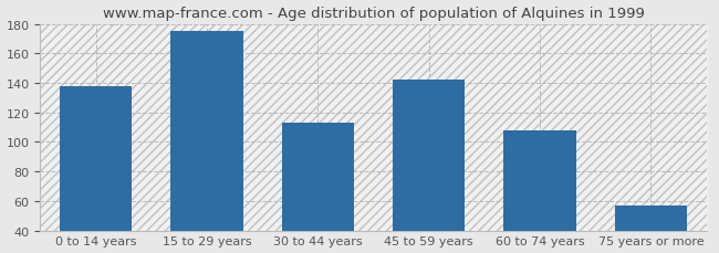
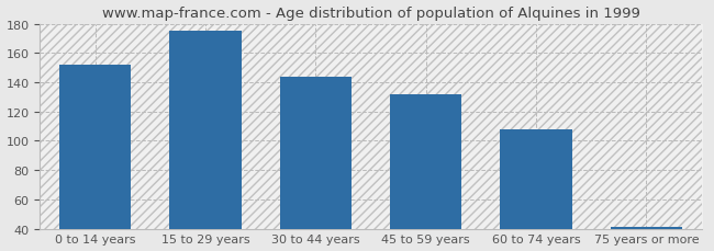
0 to 14 years: 138 -> 152
30 to 44 years: 113 -> 144
45 to 59 years: 142 -> 132
75 years or more: 57 -> 41
